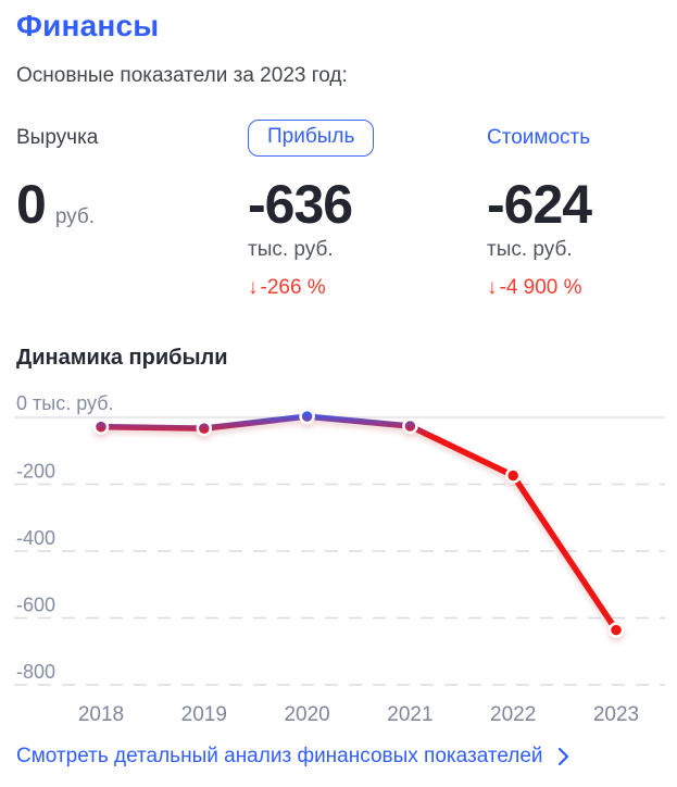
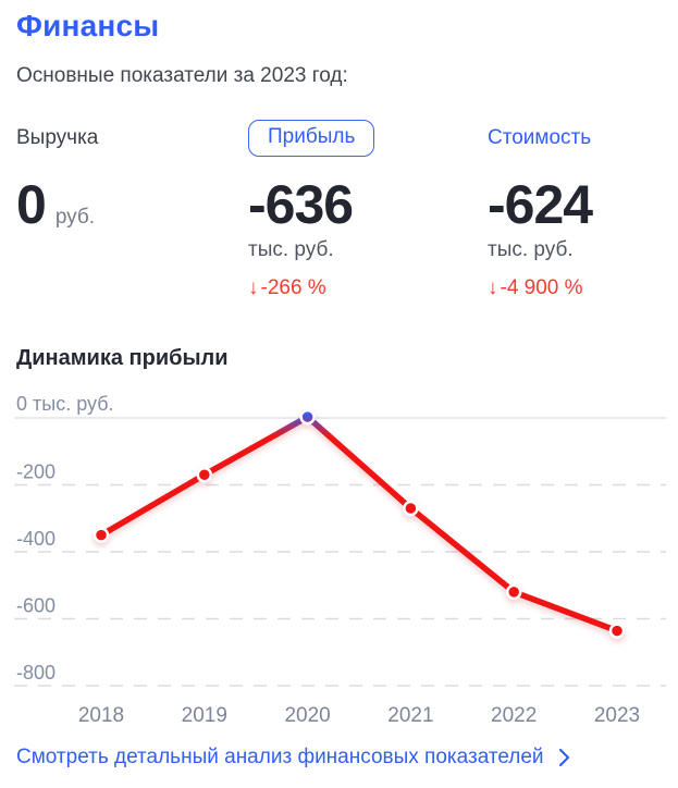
2018: -30 -> -350
2019: -30 -> -170
2021: -30 -> -270
2022: -170 -> -520
